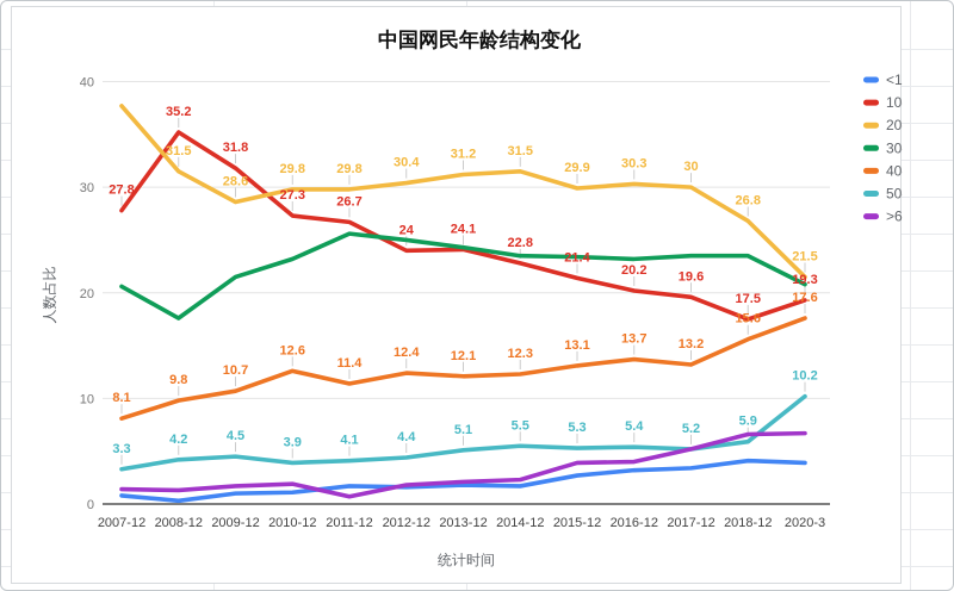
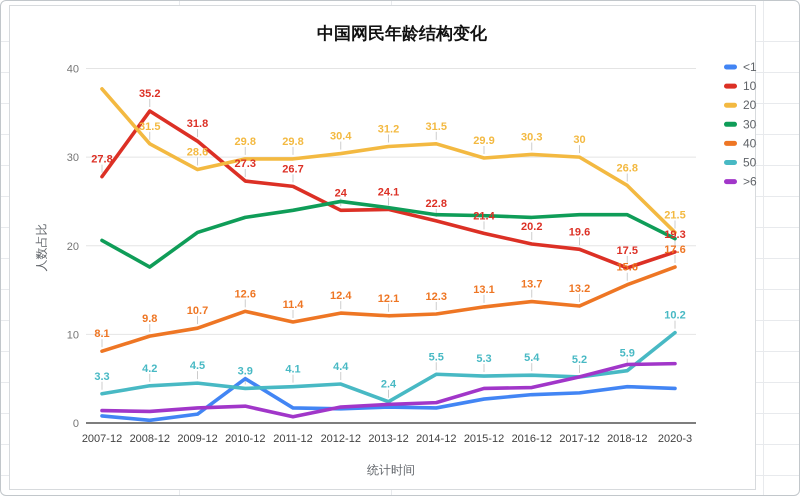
<10/2010-12: 1 -> 5
30-39/2011-12: 26 -> 24
50-59/2013-12: 5.1 -> 2.4
